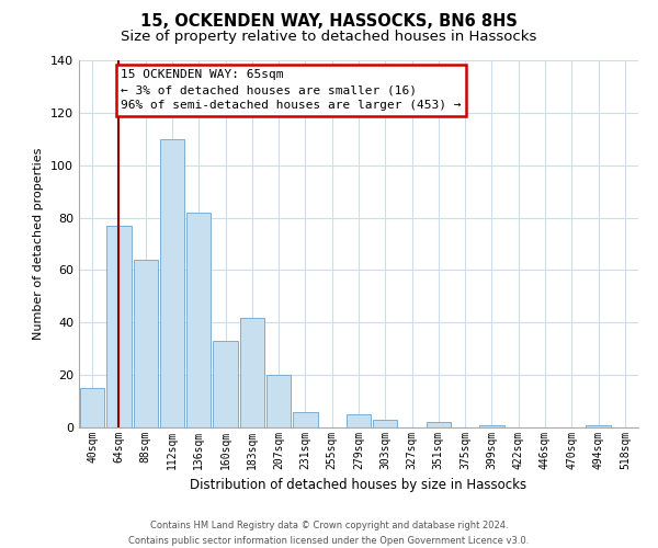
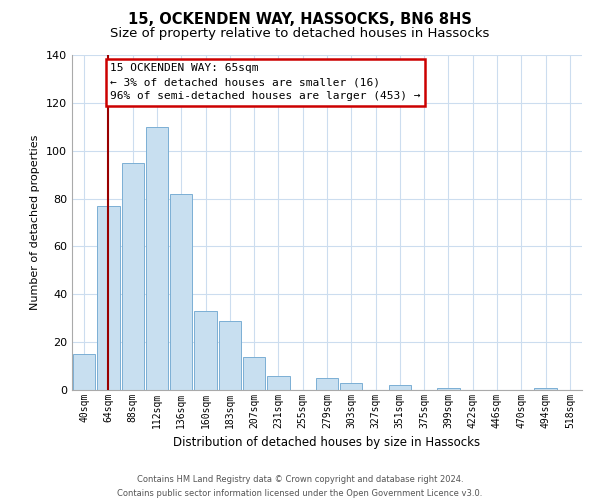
88sqm: 64 -> 95
183sqm: 42 -> 29
207sqm: 20 -> 14
